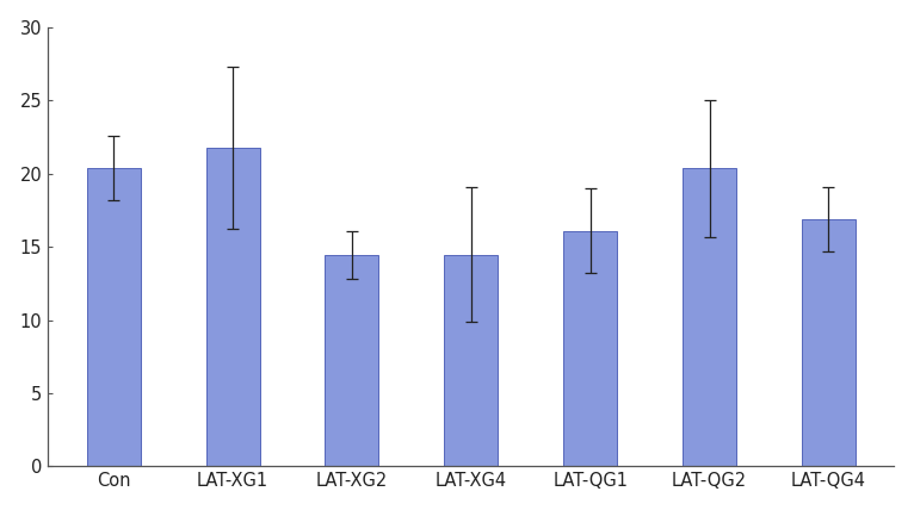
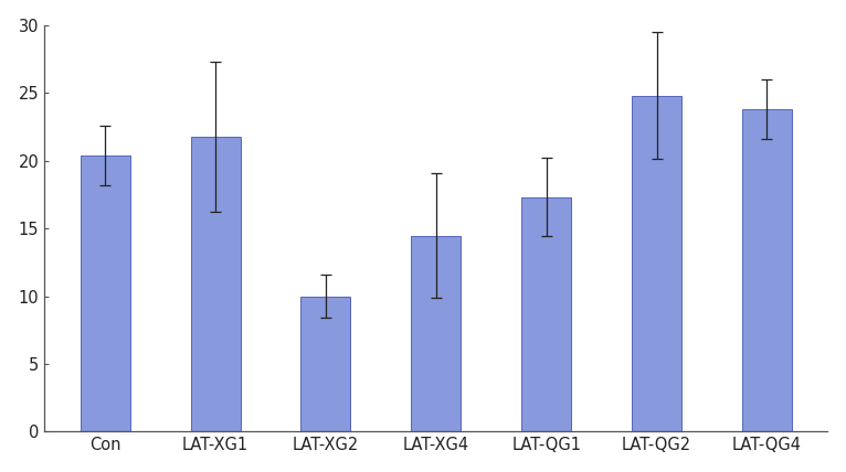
LAT-XG2: 14.4 -> 10.0
LAT-QG1: 16.1 -> 17.3
LAT-QG2: 20.4 -> 24.8
LAT-QG4: 16.9 -> 23.8
